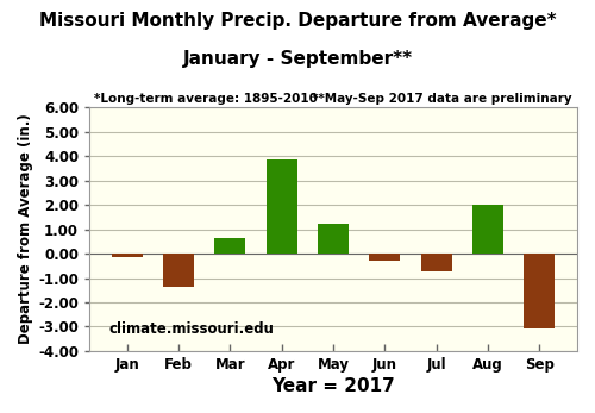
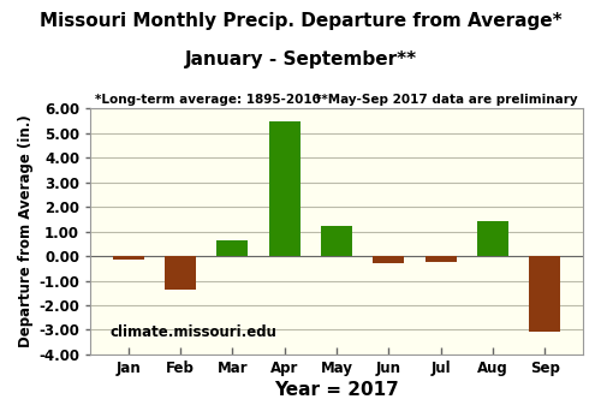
Apr: 3.85 -> 5.45
Jul: -0.75 -> -0.25
Aug: 2.00 -> 1.40
